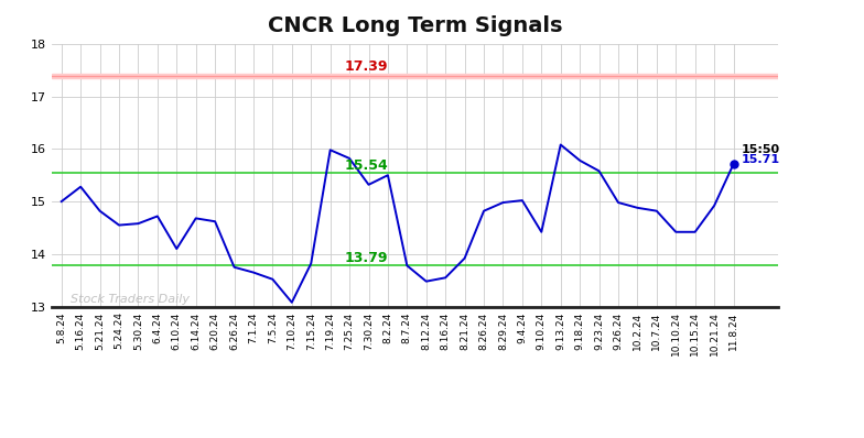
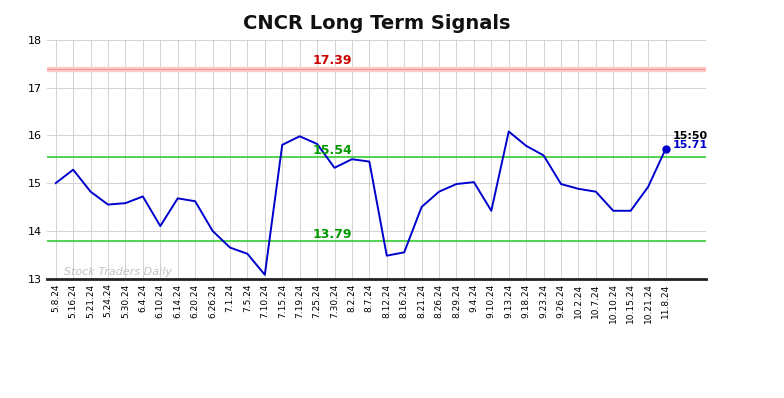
6.26.24: 13.75 -> 14.00
7.15.24: 13.82 -> 15.80
8.7.24: 13.78 -> 15.45
8.21.24: 13.92 -> 14.50
